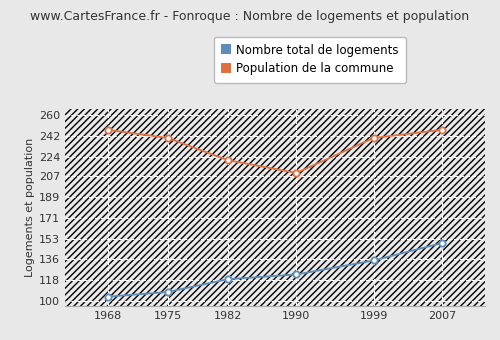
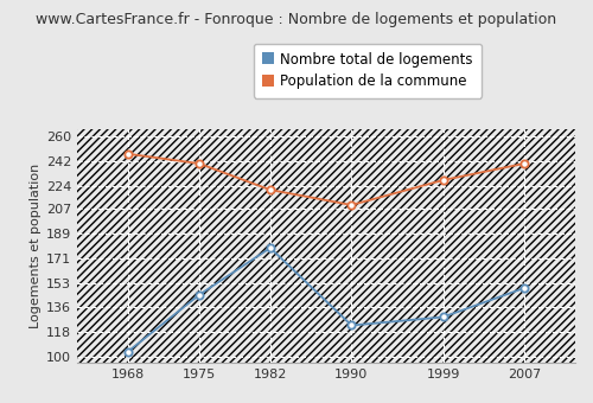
Nombre total de logements/1975: 108 -> 145
Nombre total de logements/1982: 119 -> 179
Nombre total de logements/1999: 135 -> 129
Population de la commune/1999: 240 -> 228
Population de la commune/2007: 247 -> 240
